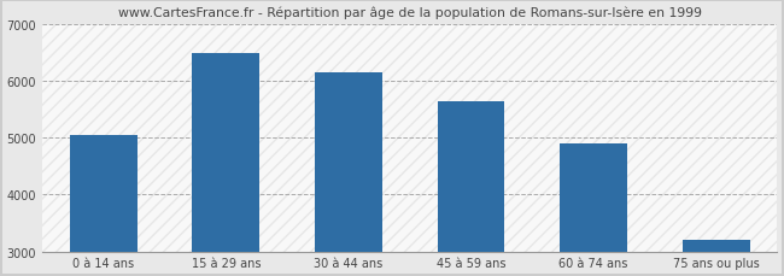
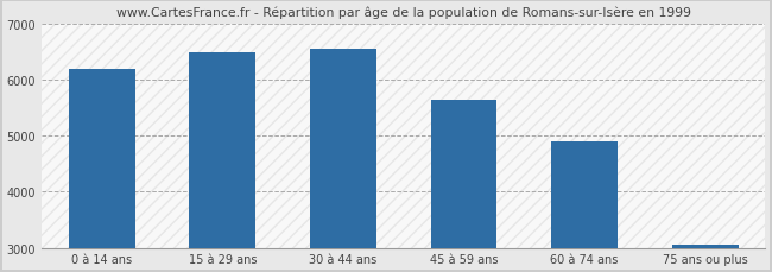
0 à 14 ans: 5050 -> 6190
30 à 44 ans: 6150 -> 6560
75 ans ou plus: 3200 -> 3050
